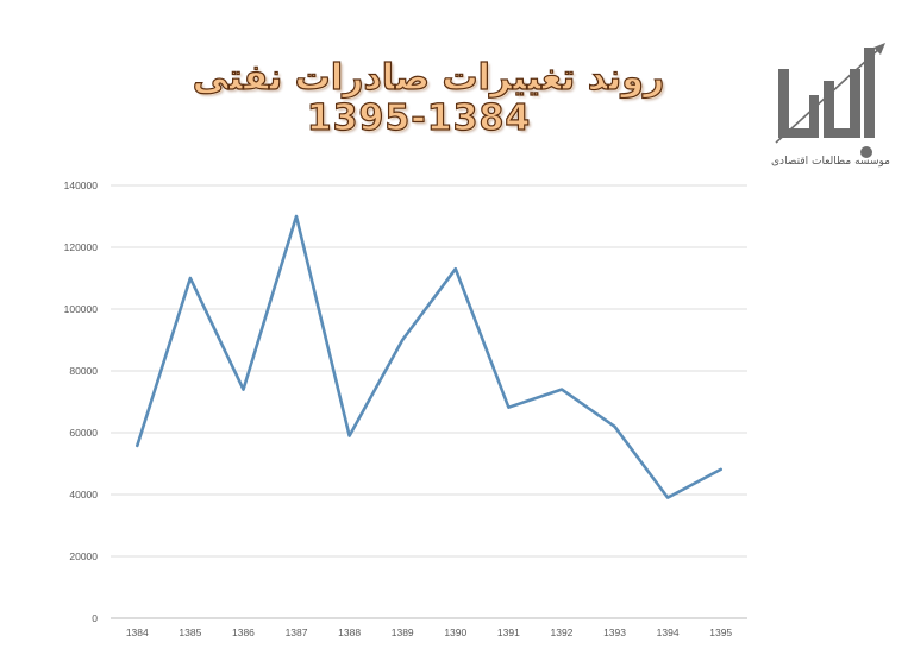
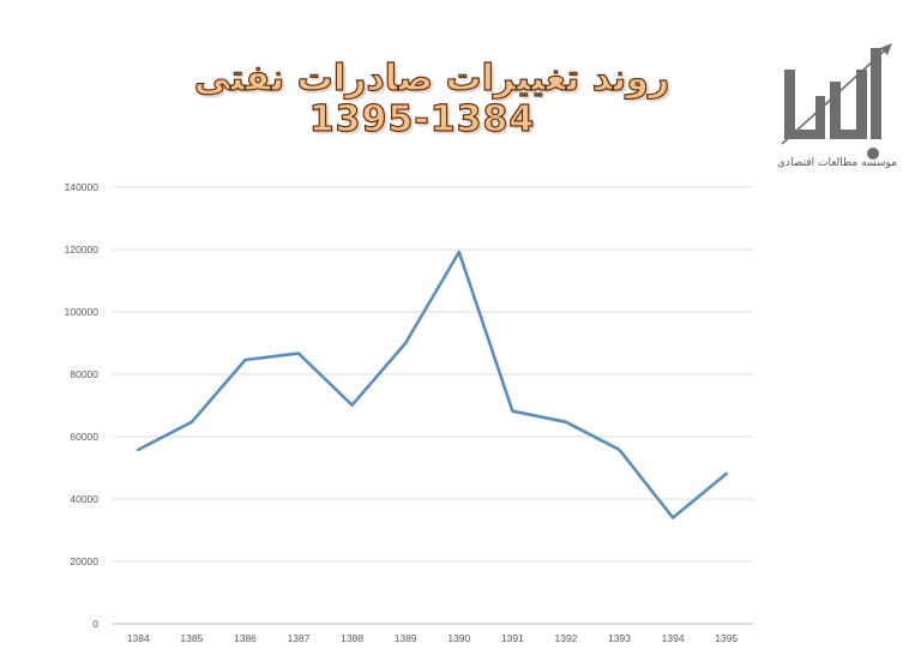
1385: 110000 -> 65000
1386: 74000 -> 85000
1387: 130000 -> 87000
1388: 59000 -> 70000
1390: 113000 -> 119000
1392: 74000 -> 65000
1393: 62000 -> 56000
1394: 39000 -> 34000
